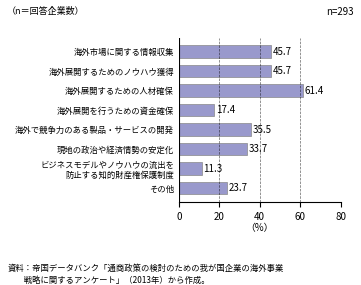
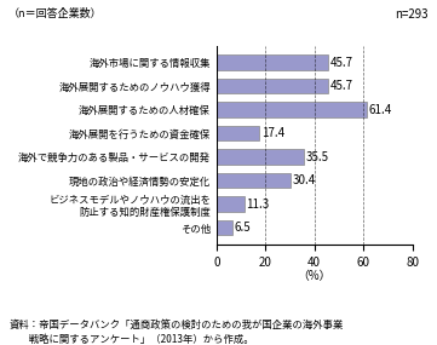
現地の政治や経済情勢の安定化: 33.7 -> 30.4
その他: 23.7 -> 6.5
